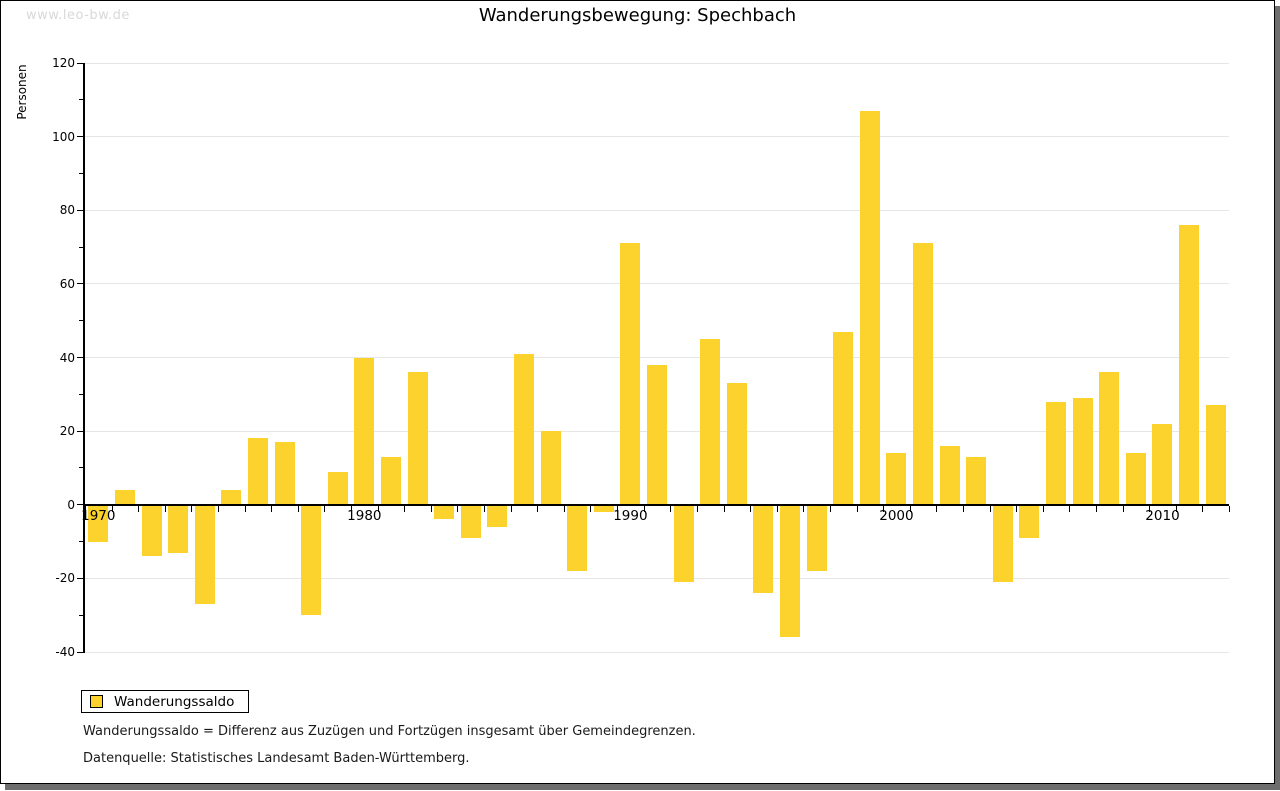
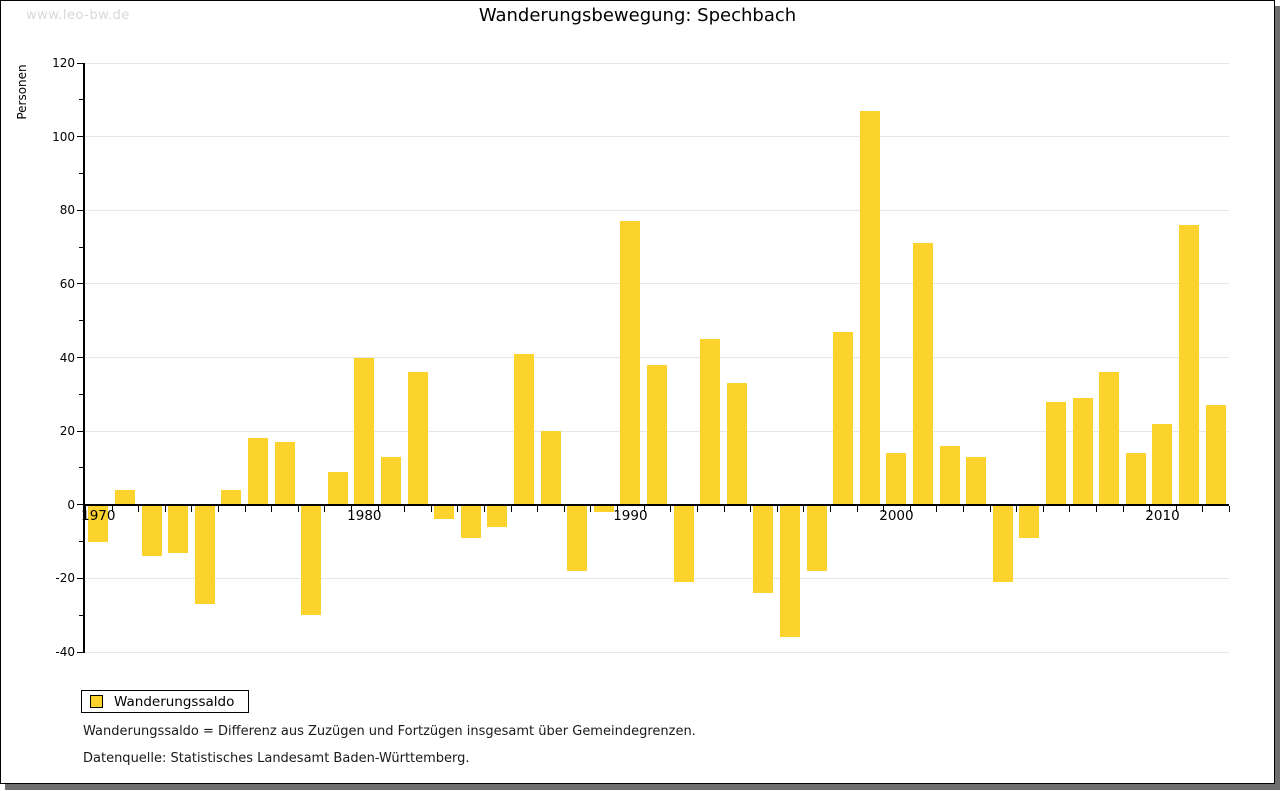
1990: 71 -> 77
